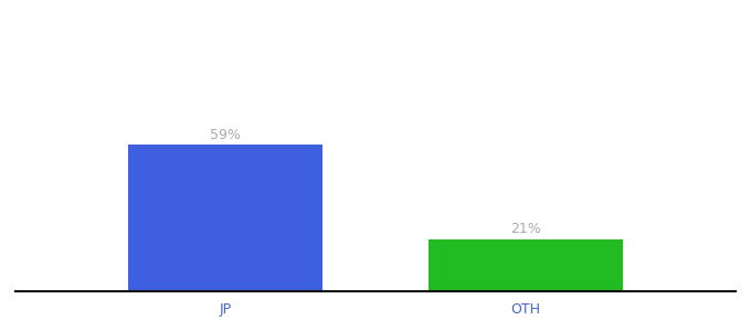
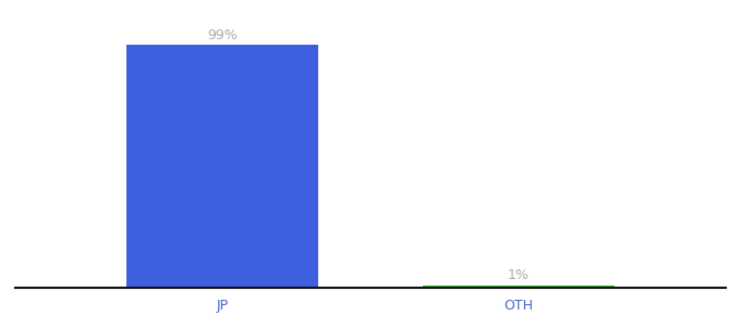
JP: 59% -> 99%
OTH: 21% -> 1%
